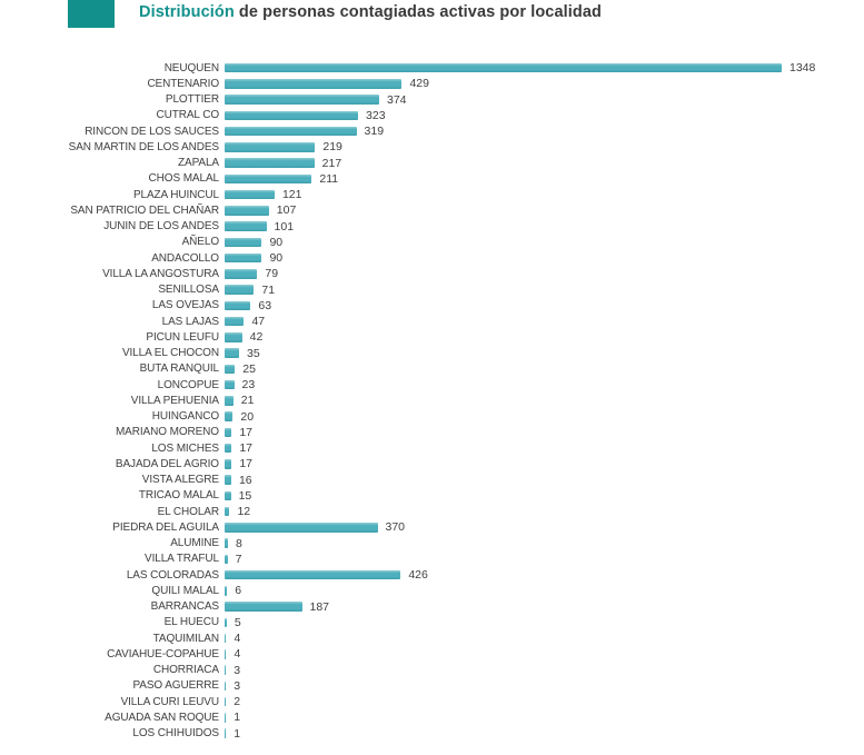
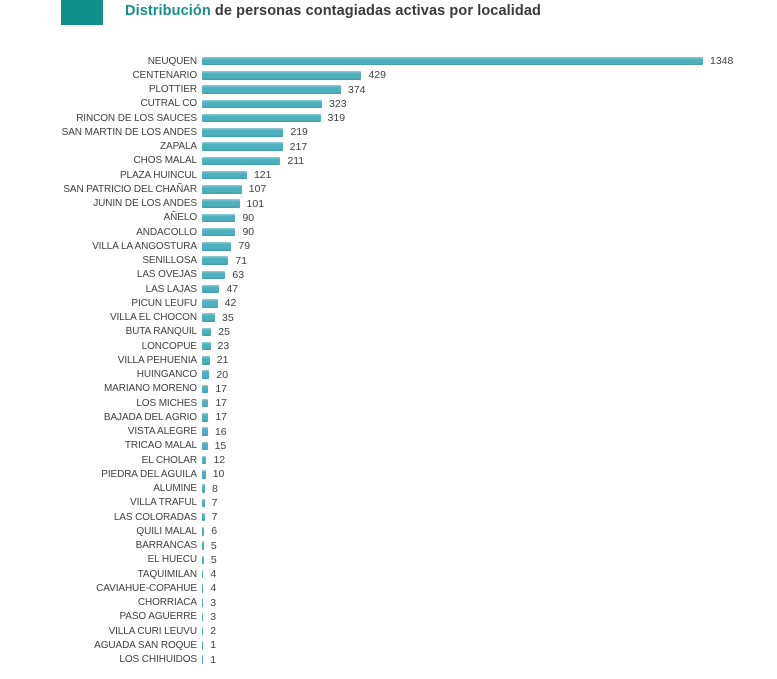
PIEDRA DEL AGUILA: 370 -> 10
LAS COLORADAS: 426 -> 7
BARRANCAS: 187 -> 5
